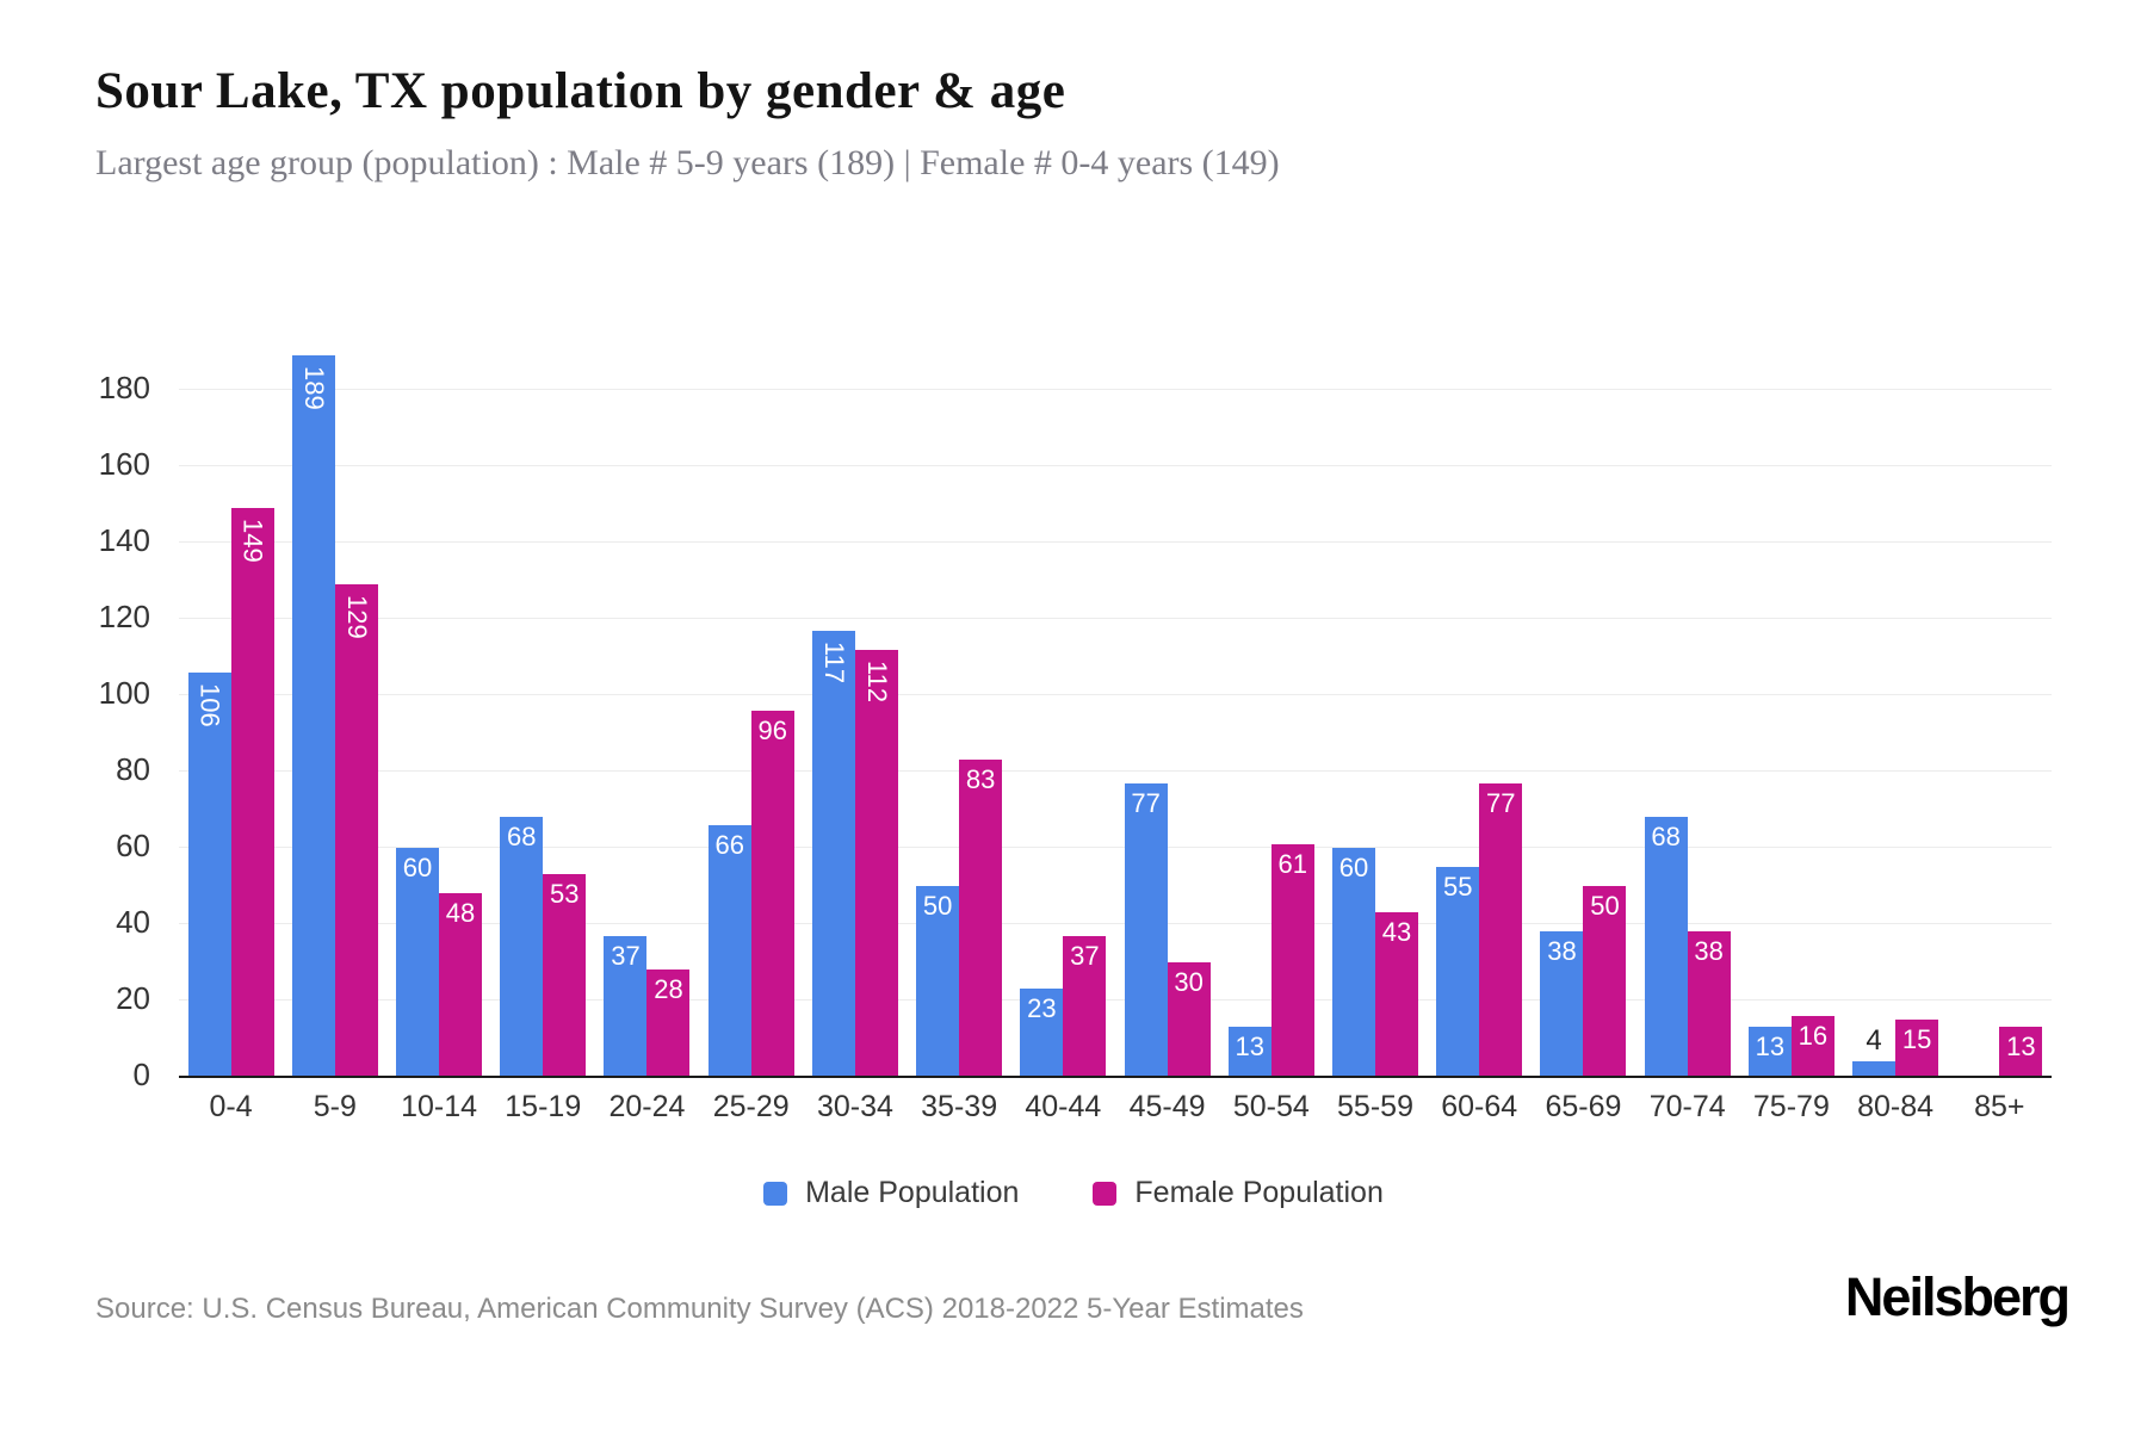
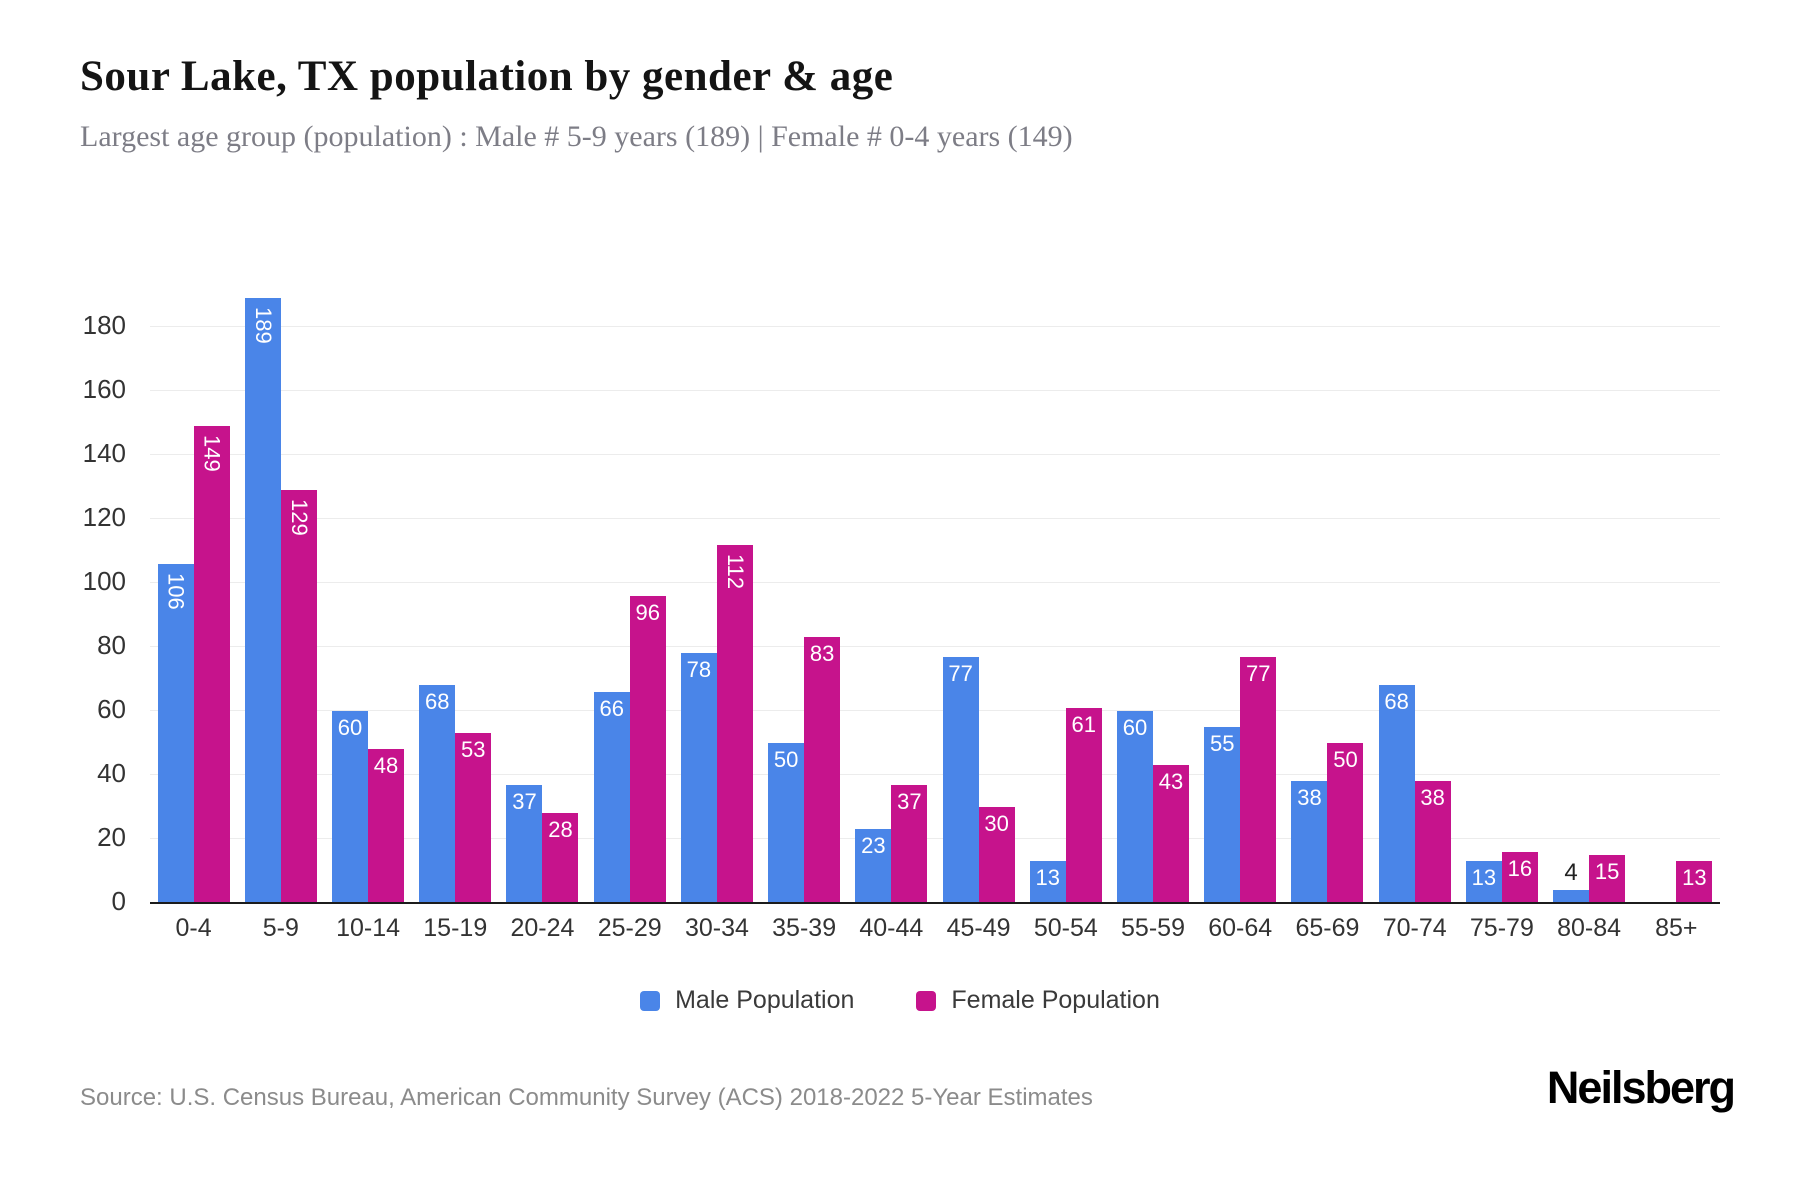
Male Population/30-34: 117 -> 78
